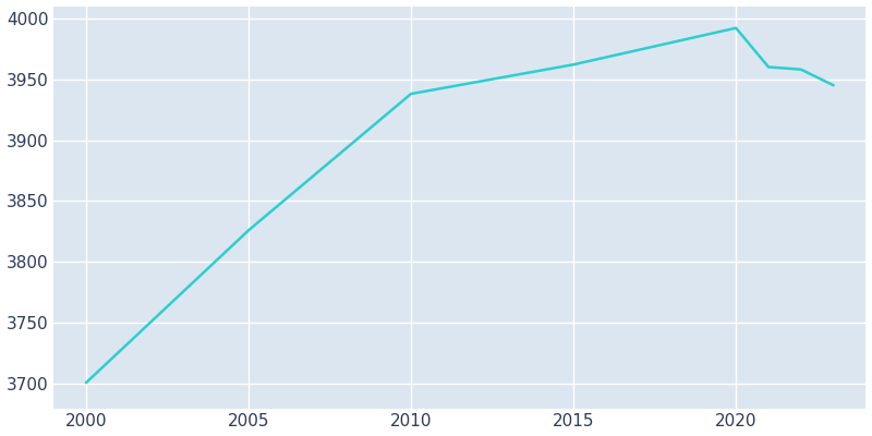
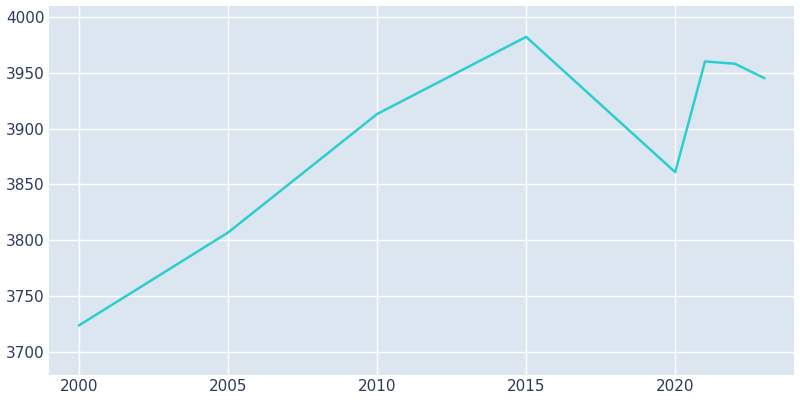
2000: 3701 -> 3724
2005: 3826 -> 3807
2010: 3938 -> 3913
2015: 3962 -> 3982
2020: 3992 -> 3861
